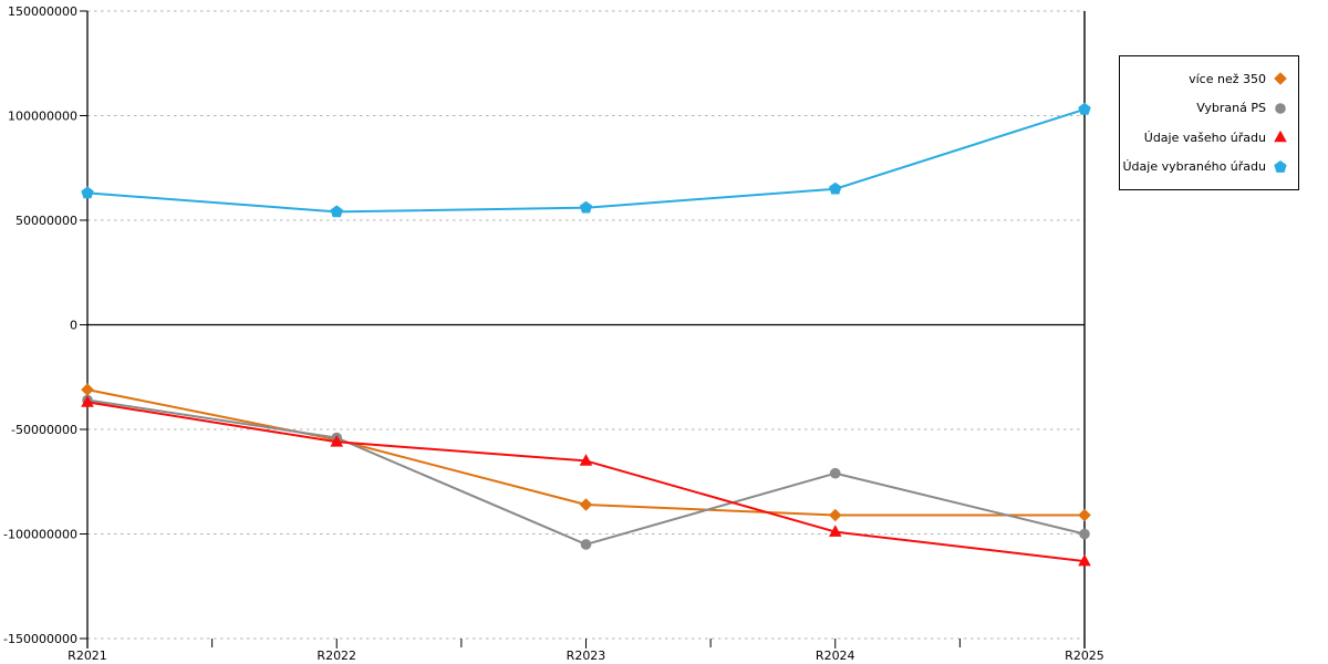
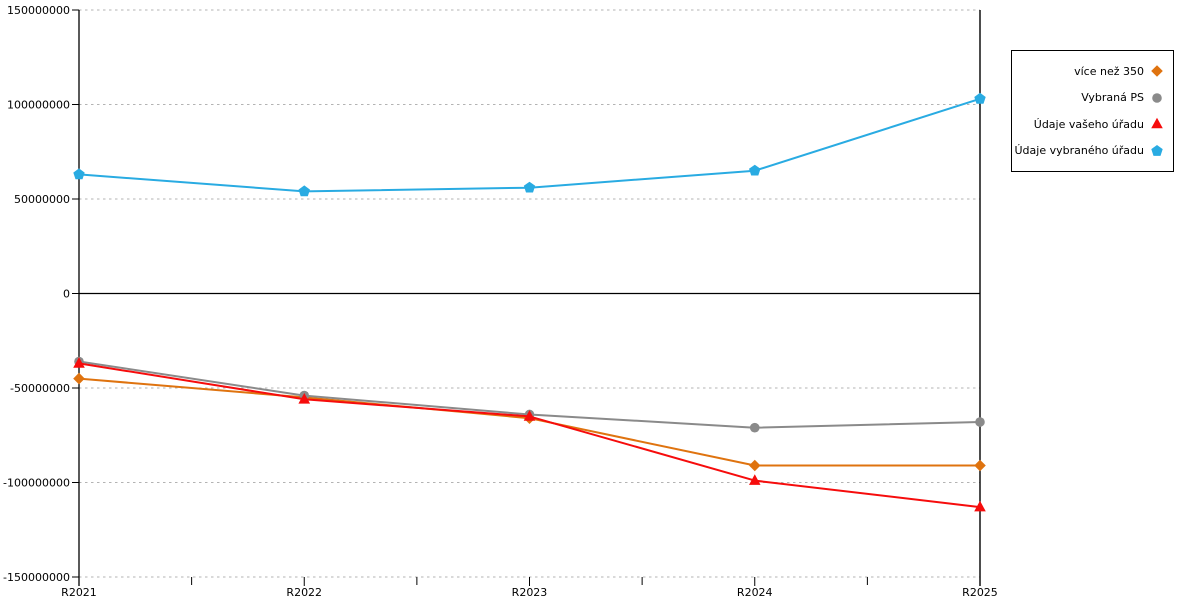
více než 350/R2021: -31000000 -> -45000000
více než 350/R2023: -86000000 -> -66000000
Vybraná PS/R2023: -105000000 -> -64000000
Vybraná PS/R2025: -100000000 -> -68000000
